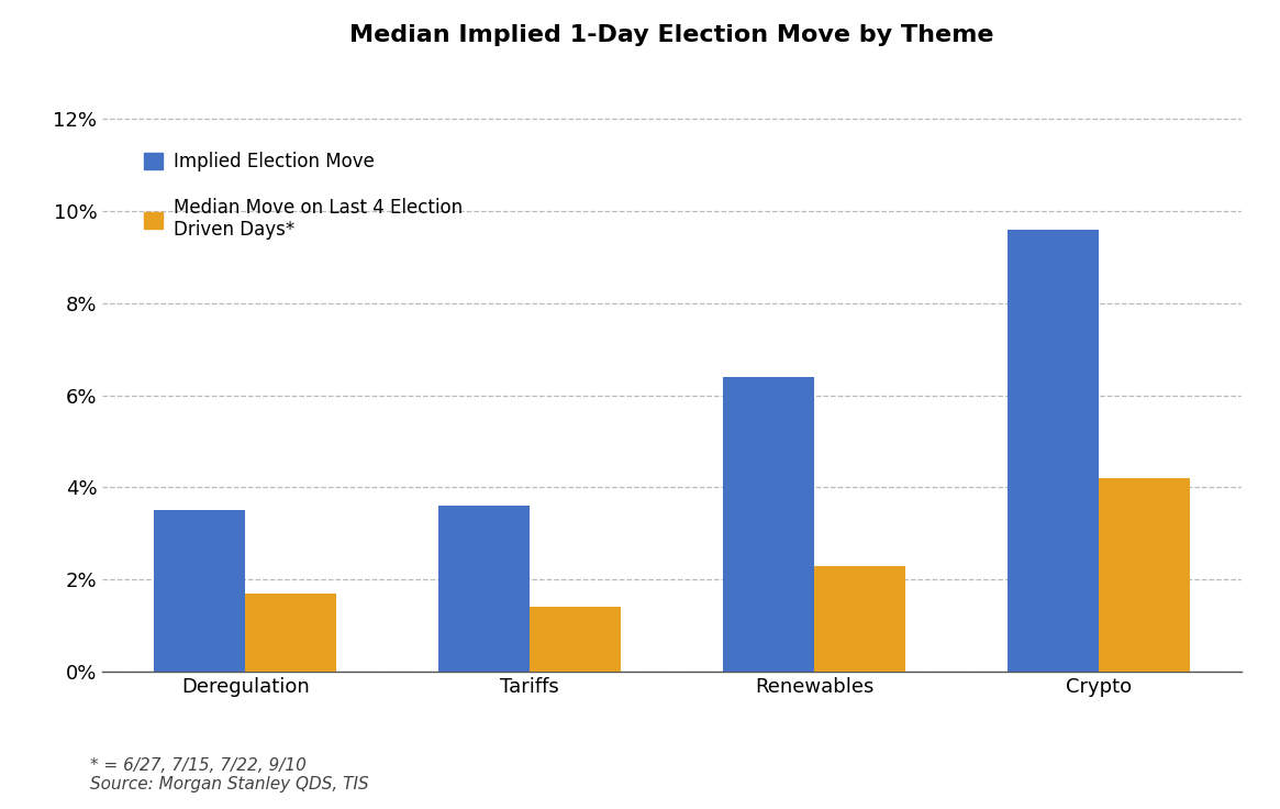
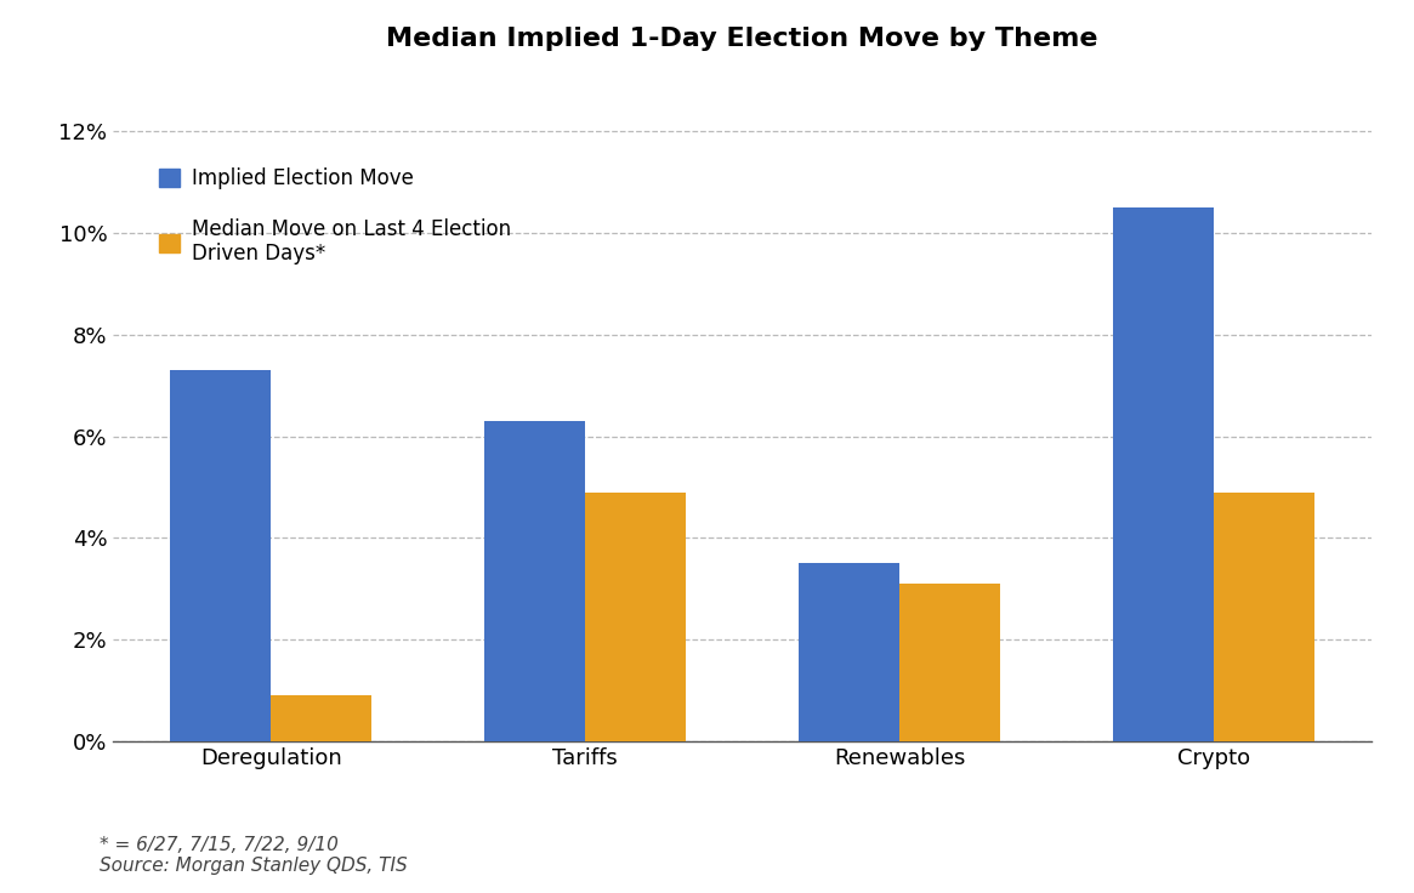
Implied Election Move/Deregulation: 3.5% -> 7.3%
Median Move on Last 4 Election Driven Days*/Deregulation: 1.7% -> 0.9%
Implied Election Move/Tariffs: 3.6% -> 6.3%
Median Move on Last 4 Election Driven Days*/Tariffs: 1.4% -> 4.9%
Implied Election Move/Renewables: 6.4% -> 3.5%
Median Move on Last 4 Election Driven Days*/Renewables: 2.3% -> 3.1%
Implied Election Move/Crypto: 9.6% -> 10.5%
Median Move on Last 4 Election Driven Days*/Crypto: 4.2% -> 4.9%
